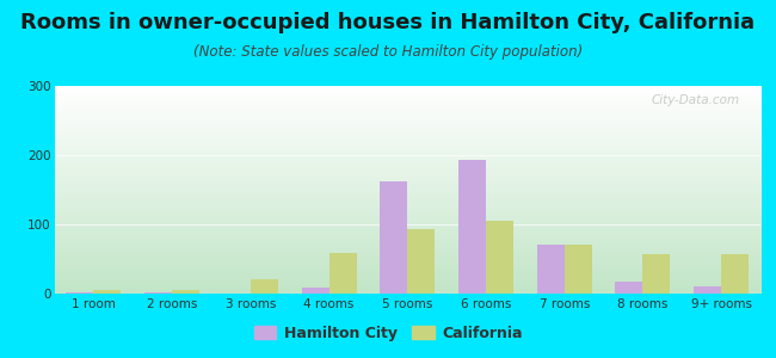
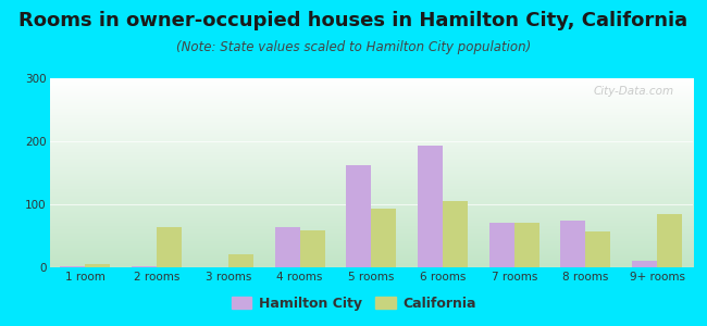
California/2 rooms: 5 -> 64
Hamilton City/4 rooms: 8 -> 64
Hamilton City/8 rooms: 17 -> 74
California/9+ rooms: 57 -> 84
